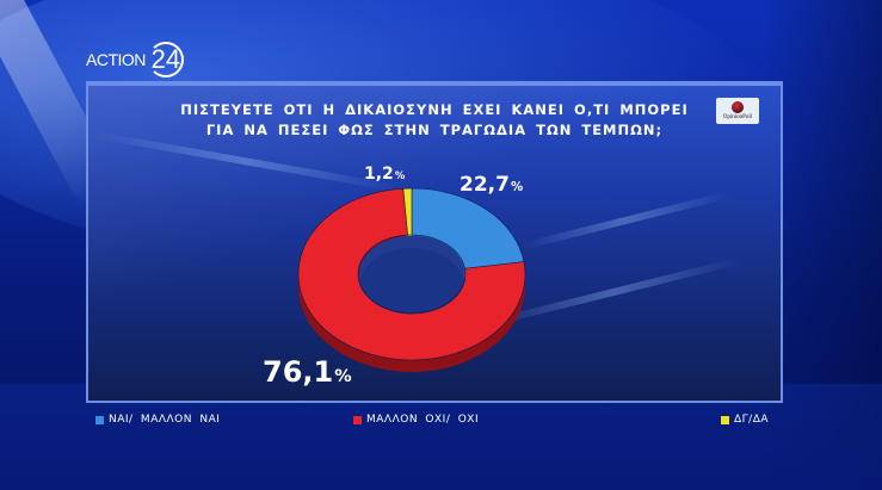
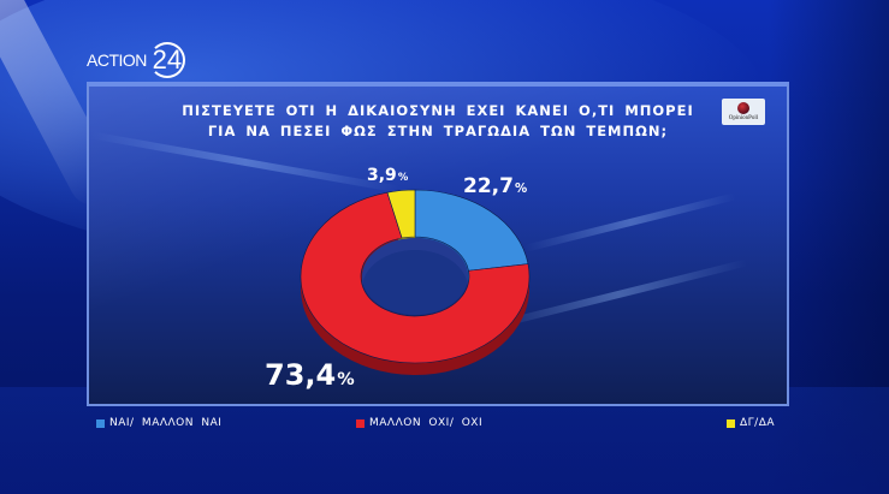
ΜΑΛΛΟΝ ΟΧΙ/ ΟΧΙ: 76,1 -> 73,4
ΔΓ/ΔΑ: 1,2 -> 3,9
